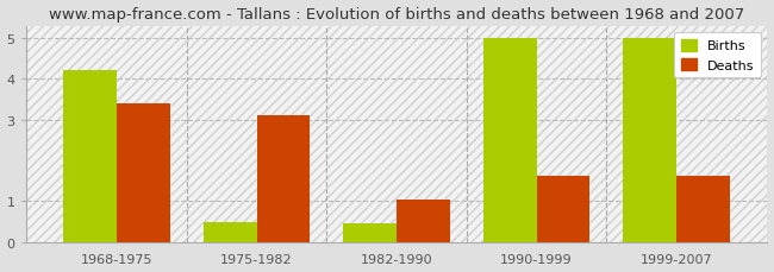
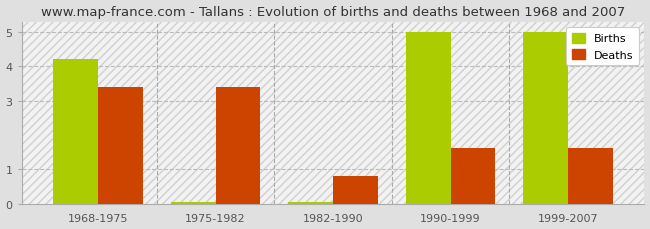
Births/1975-1982: 0.50 -> 0.05
Deaths/1975-1982: 3.10 -> 3.40
Births/1982-1990: 0.45 -> 0.05
Deaths/1982-1990: 1.05 -> 0.80
